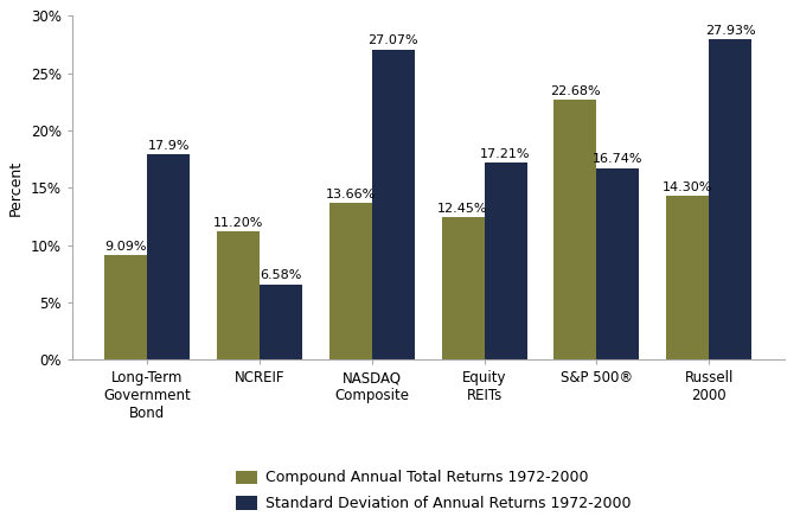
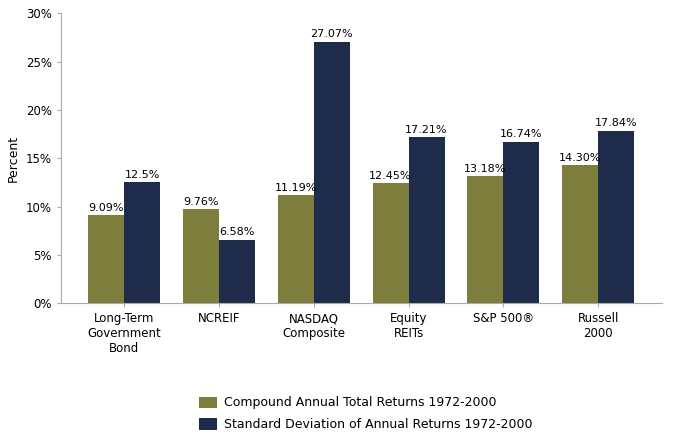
Standard Deviation of Annual Returns 1972-2000/Long-Term Government Bond: 17.9% -> 12.5%
Compound Annual Total Returns 1972-2000/NCREIF: 11.20% -> 9.76%
Compound Annual Total Returns 1972-2000/NASDAQ Composite: 13.66% -> 11.19%
Compound Annual Total Returns 1972-2000/S&P 500®: 22.68% -> 13.18%
Standard Deviation of Annual Returns 1972-2000/Russell 2000: 27.93% -> 17.84%
